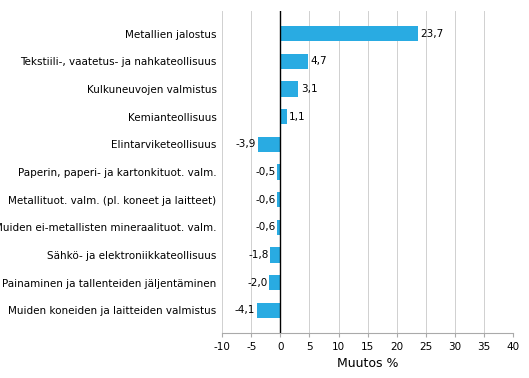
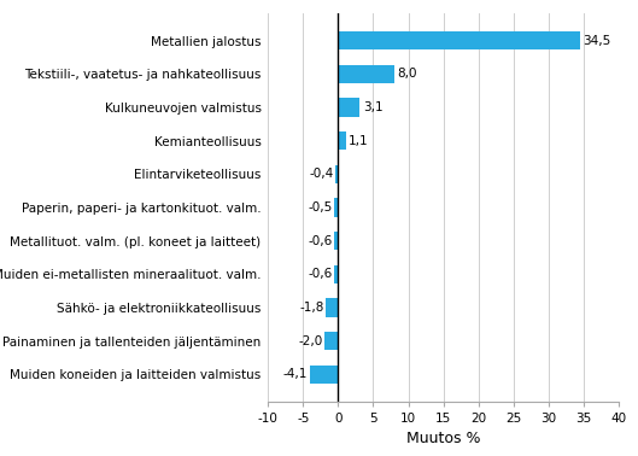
Metallien jalostus: 23,7 -> 34,5
Tekstiili-, vaatetus- ja nahkateollisuus: 4,7 -> 8,0
Elintarviketeollisuus: -3,9 -> -0,4
